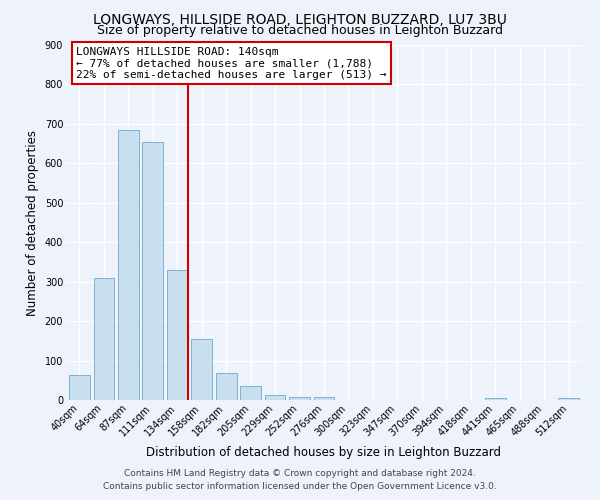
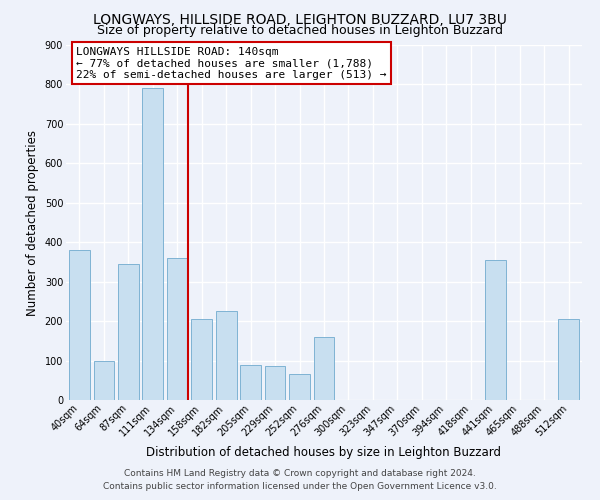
40sqm: 63 -> 380
64sqm: 310 -> 100
87sqm: 685 -> 345
111sqm: 655 -> 790
134sqm: 330 -> 360
158sqm: 155 -> 205
182sqm: 68 -> 225
205sqm: 35 -> 90
229sqm: 13 -> 85
252sqm: 7 -> 65
276sqm: 8 -> 160
441sqm: 5 -> 355
512sqm: 5 -> 205
